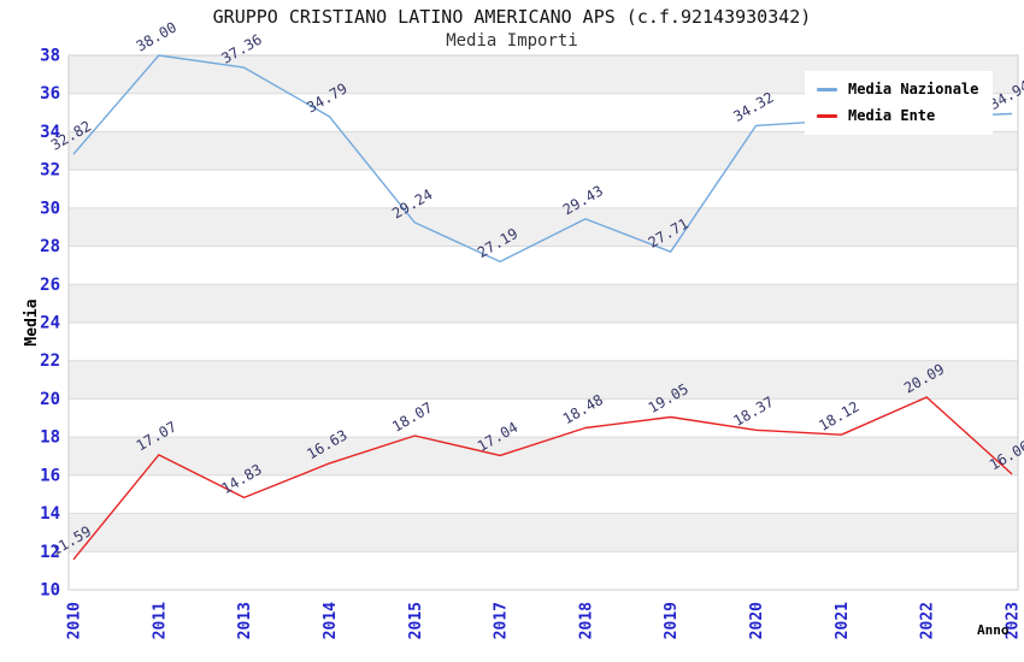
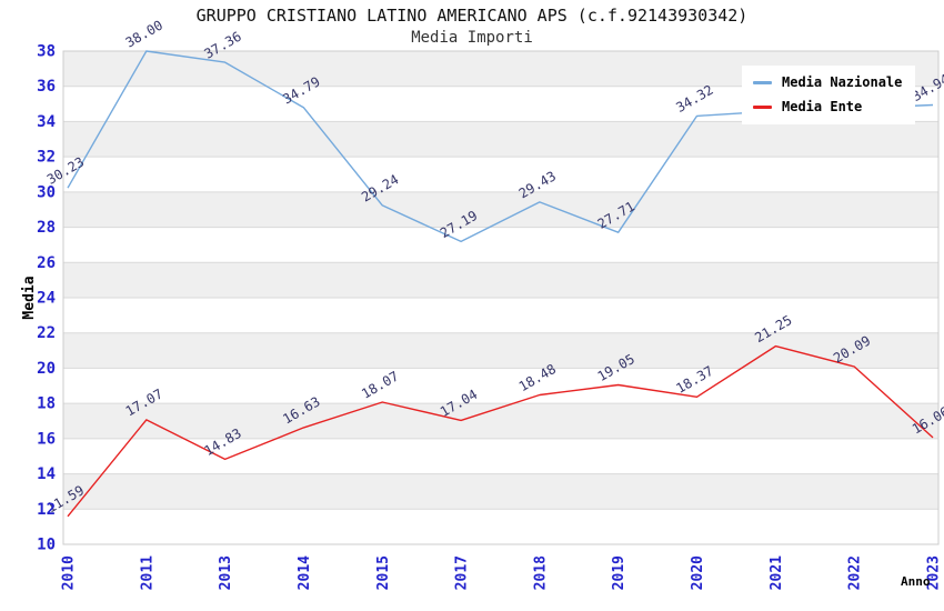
Media Nazionale/2010: 32.82 -> 30.23
Media Ente/2021: 18.12 -> 21.25
